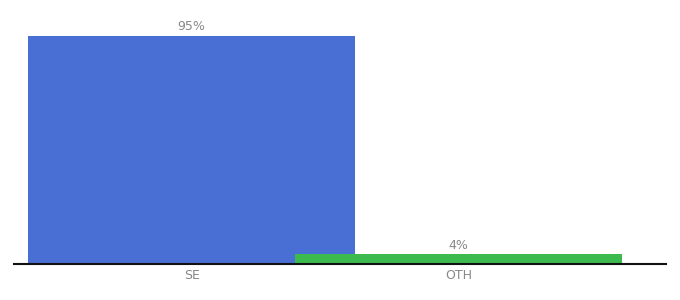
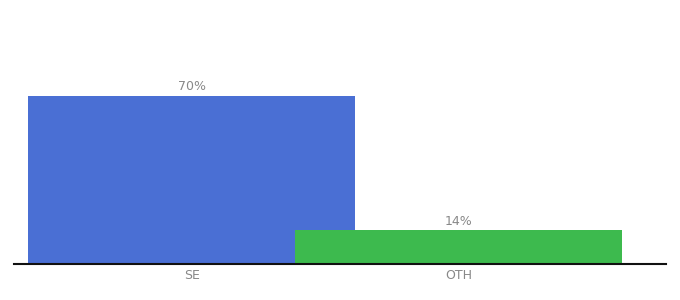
SE: 95% -> 70%
OTH: 4% -> 14%
